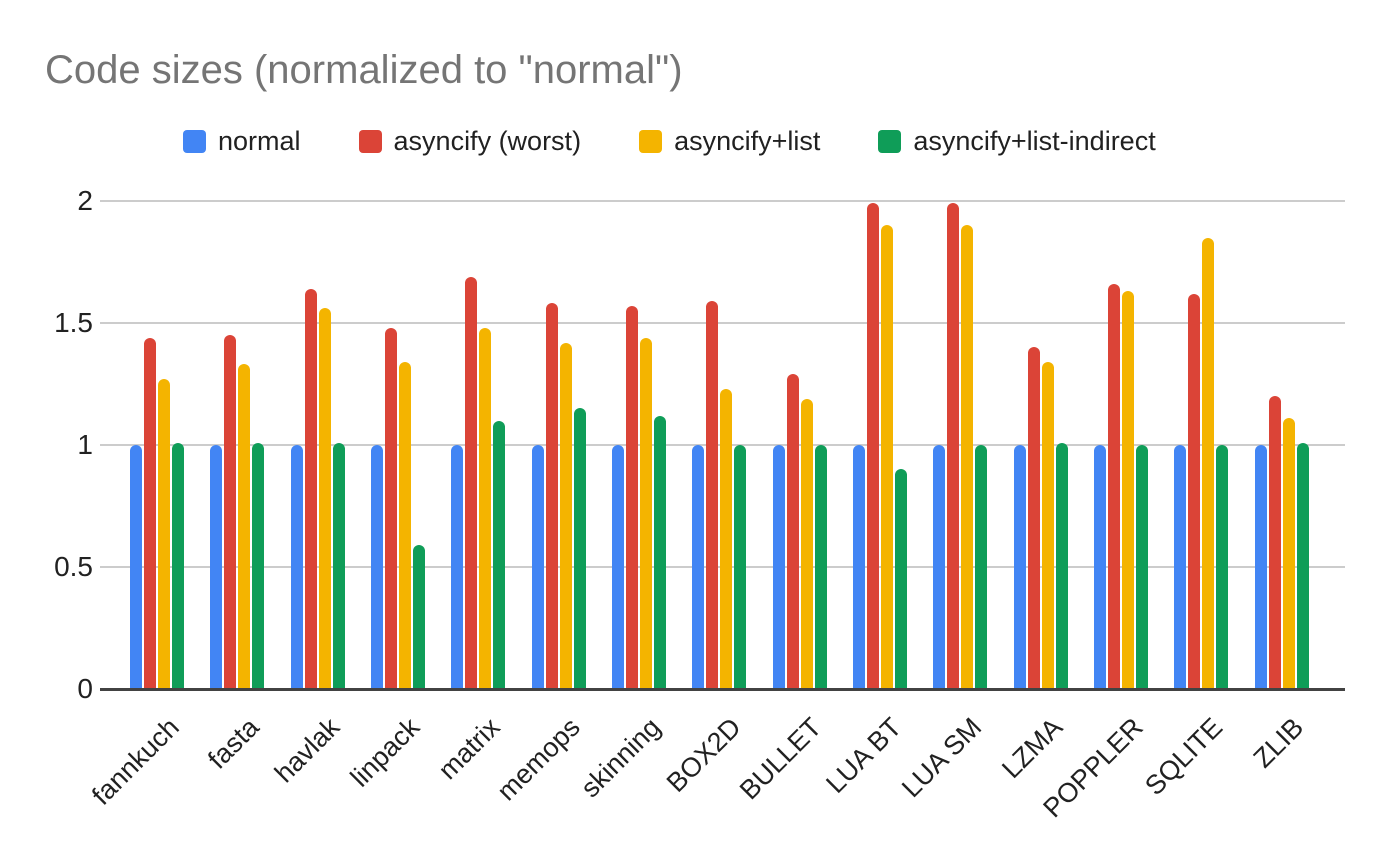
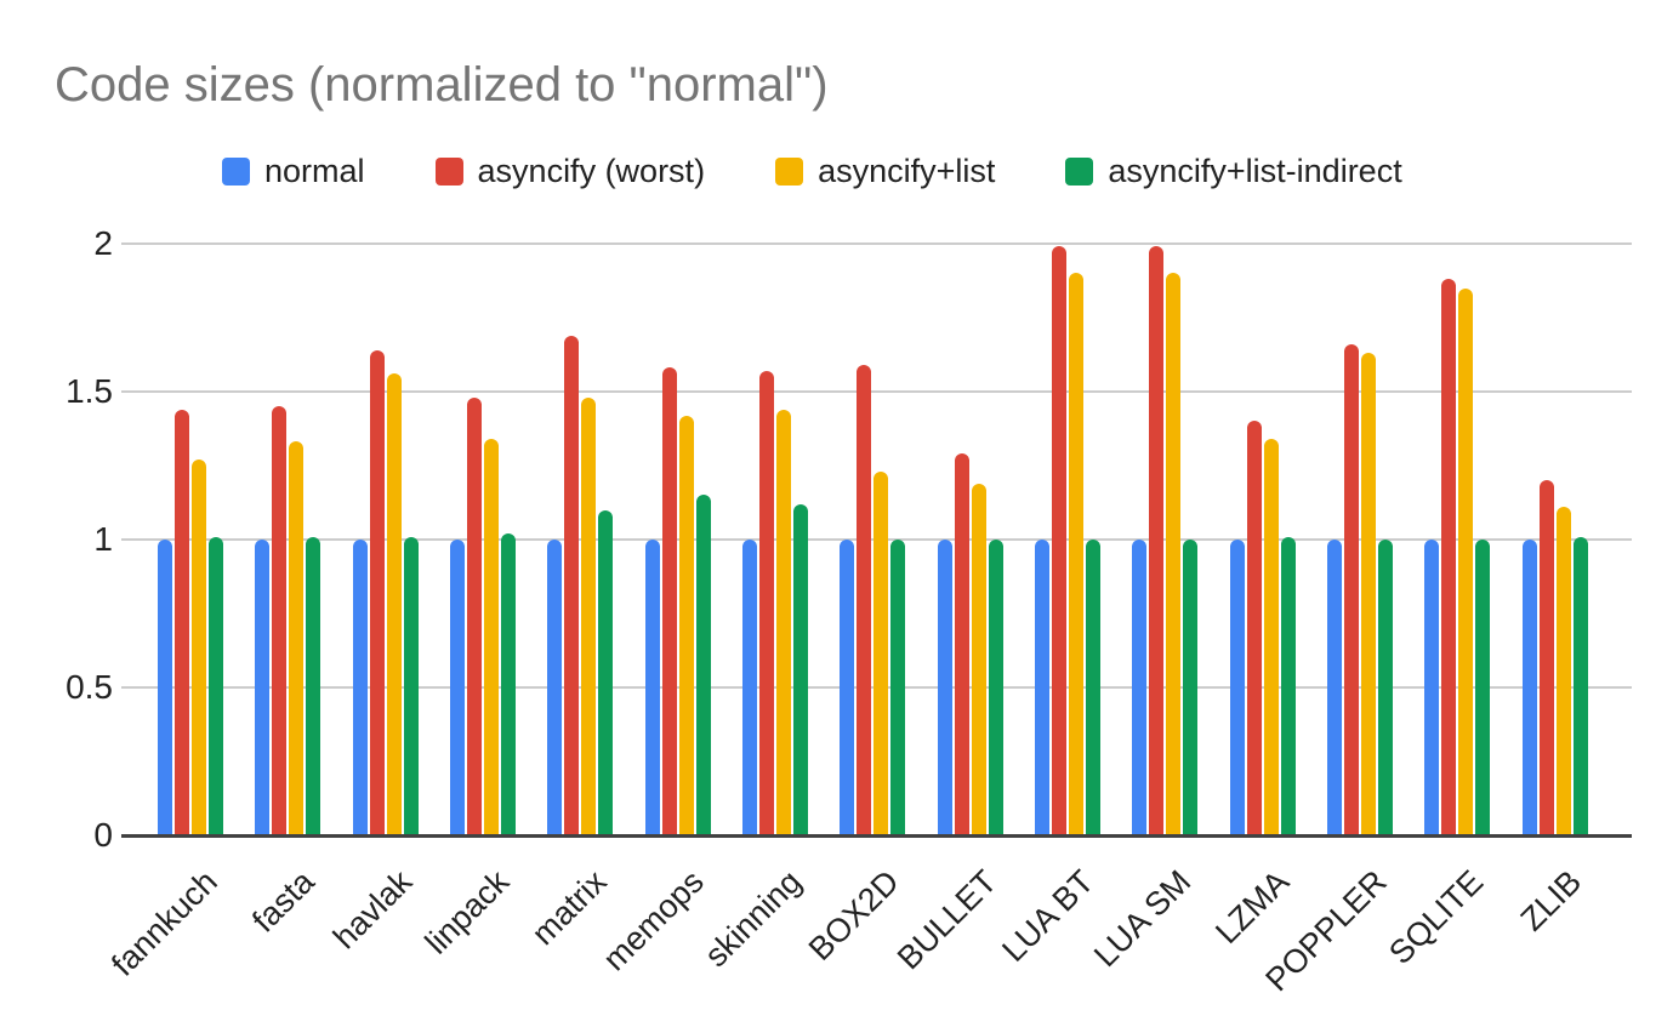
asyncify+list-indirect/linpack: 0.59 -> 1.02
asyncify+list-indirect/LUA BT: 0.90 -> 1.00
asyncify (worst)/SQLITE: 1.62 -> 1.88
